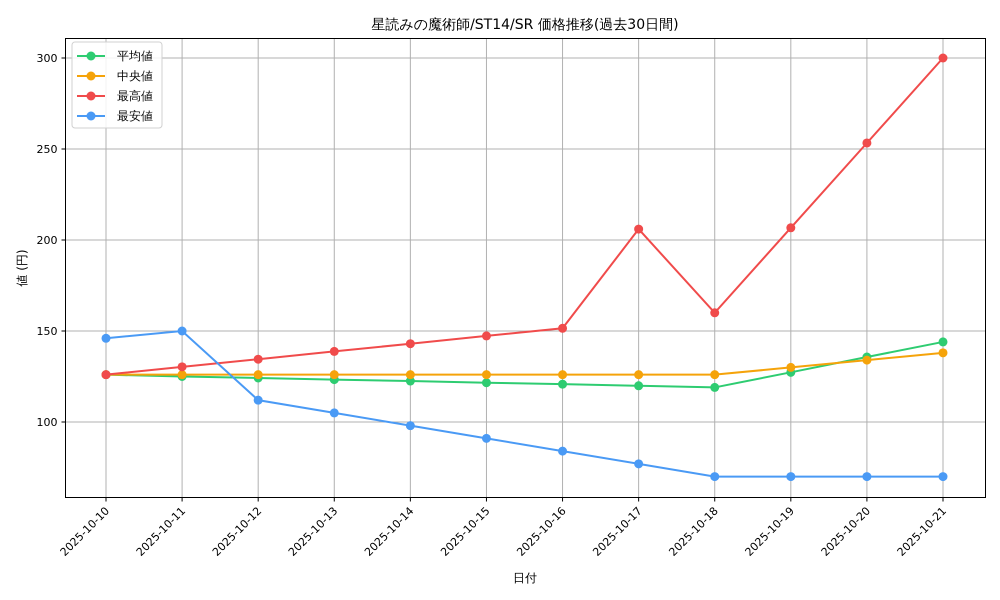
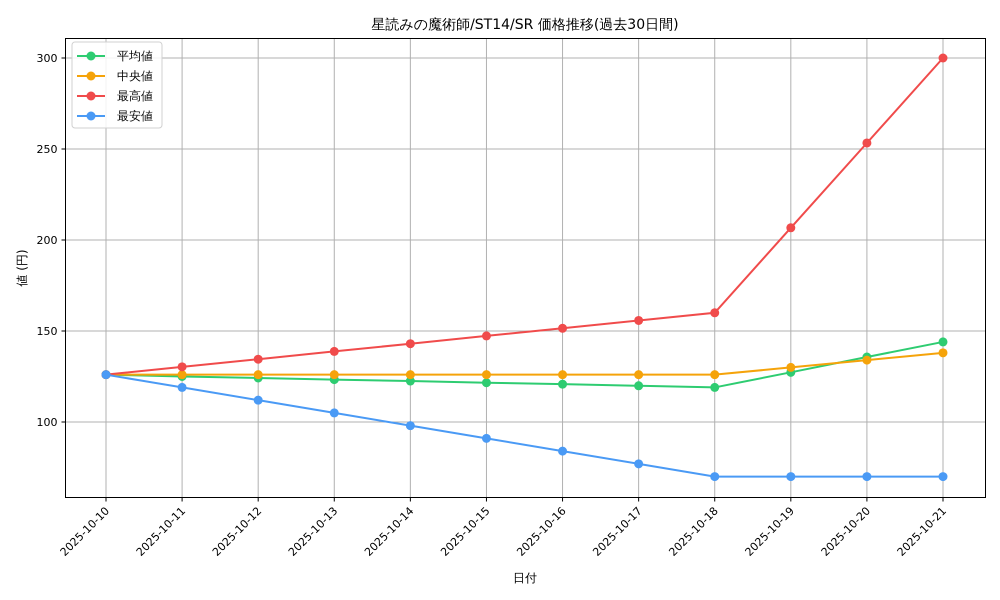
最安値/2025-10-10: 146 -> 126
最安値/2025-10-11: 150 -> 119
最高値/2025-10-17: 206 -> 156
